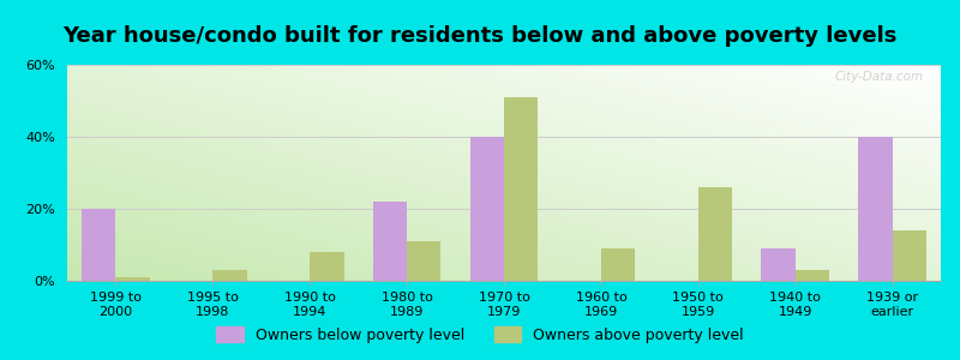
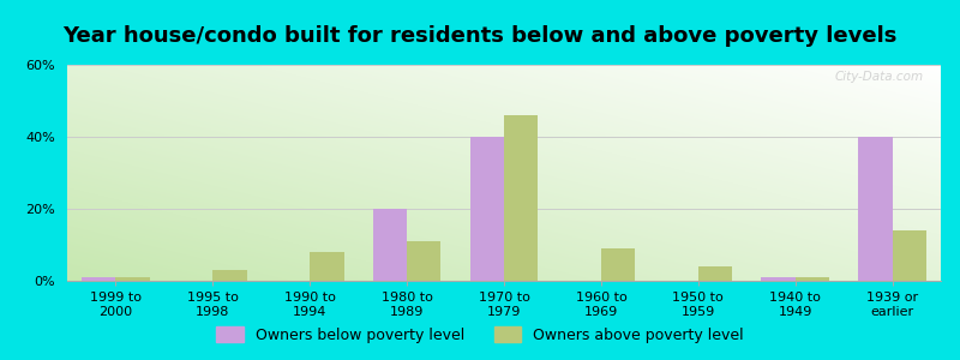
Owners below poverty level/1999 to 2000: 20% -> 1%
Owners below poverty level/1980 to 1989: 22% -> 20%
Owners above poverty level/1970 to 1979: 51% -> 46%
Owners above poverty level/1950 to 1959: 26% -> 4%
Owners below poverty level/1940 to 1949: 9% -> 1%
Owners above poverty level/1940 to 1949: 3% -> 1%
